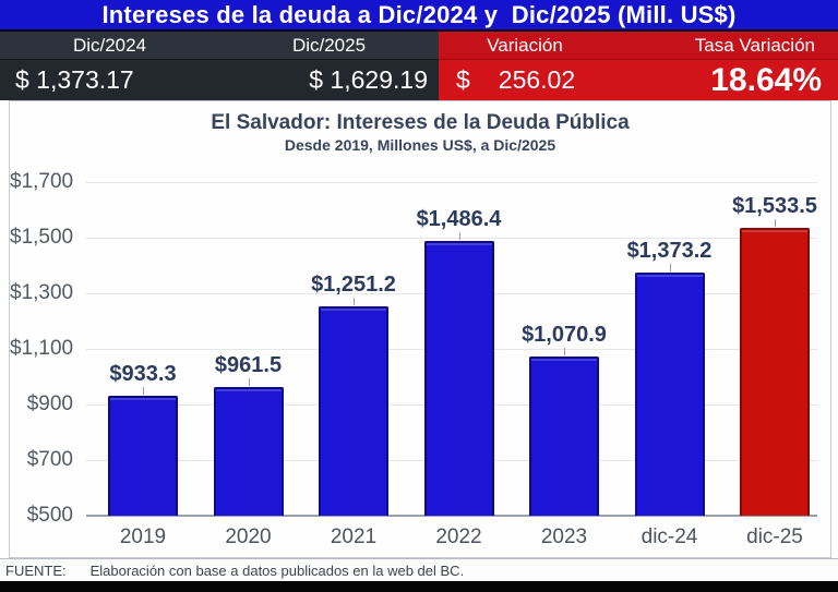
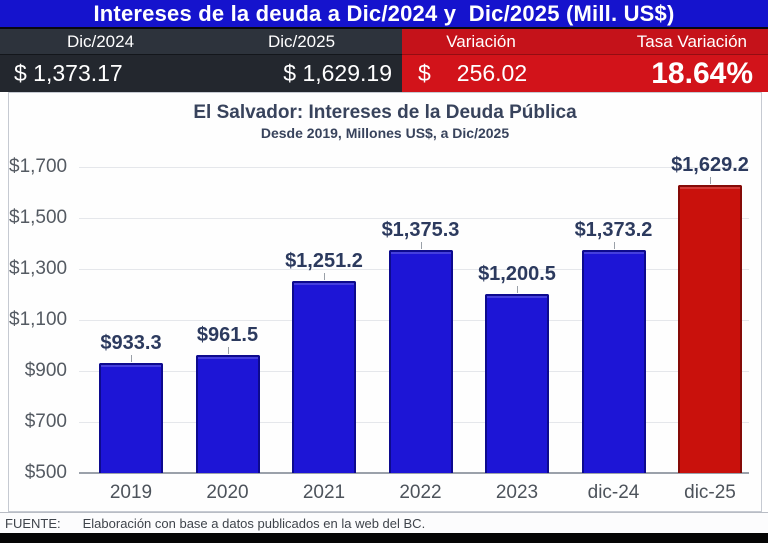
2022: $1,486.4 -> $1,375.3
2023: $1,070.9 -> $1,200.5
dic-25: $1,533.5 -> $1,629.2
